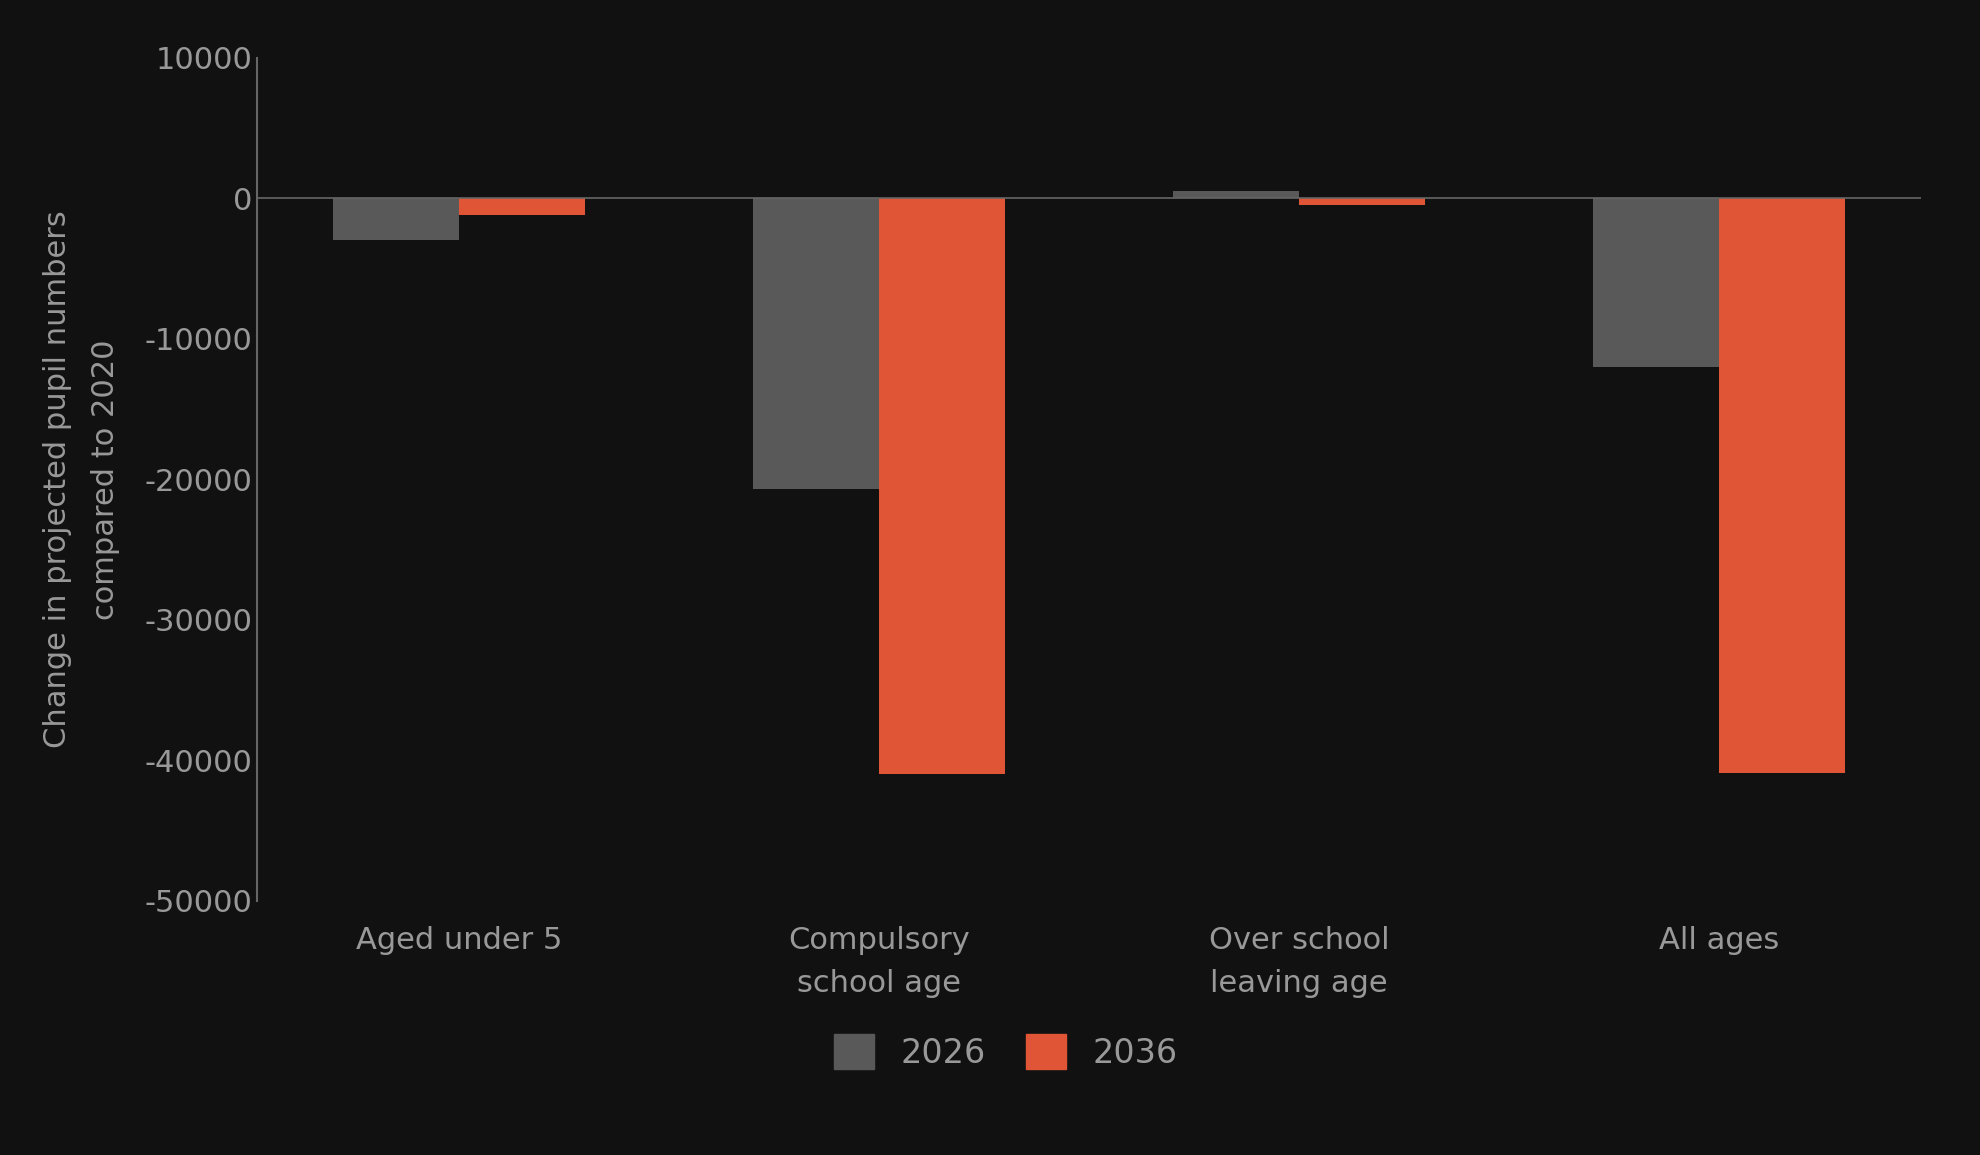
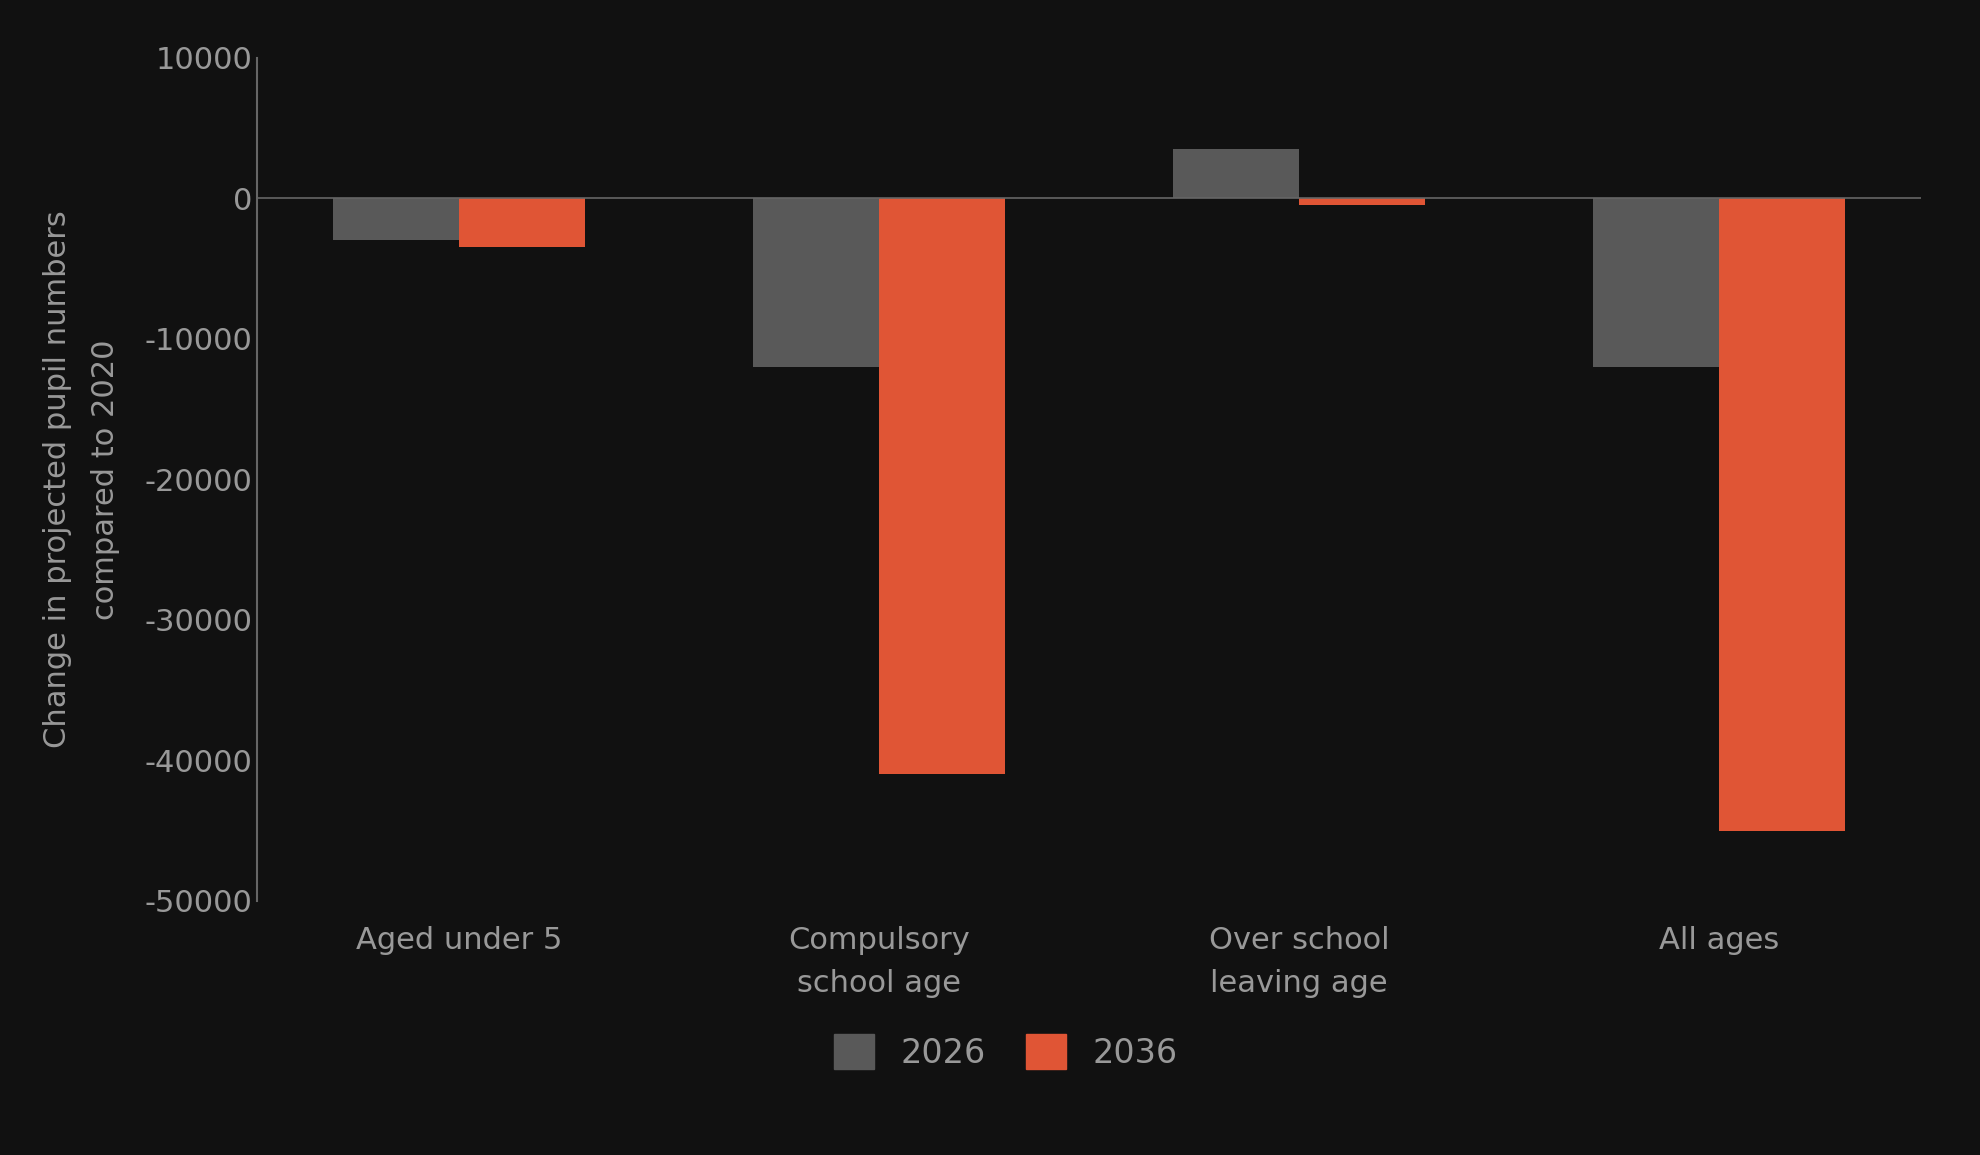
2036/Aged under 5: -1200 -> -3500
2026/Compulsory school age: -20700 -> -12000
2026/Over school leaving age: 500 -> 3500
2036/All ages: -40900 -> -45000
